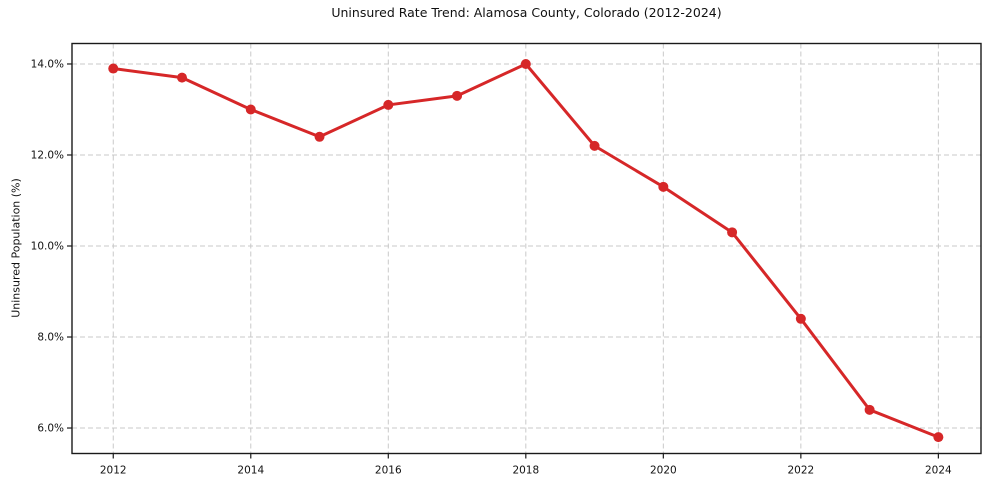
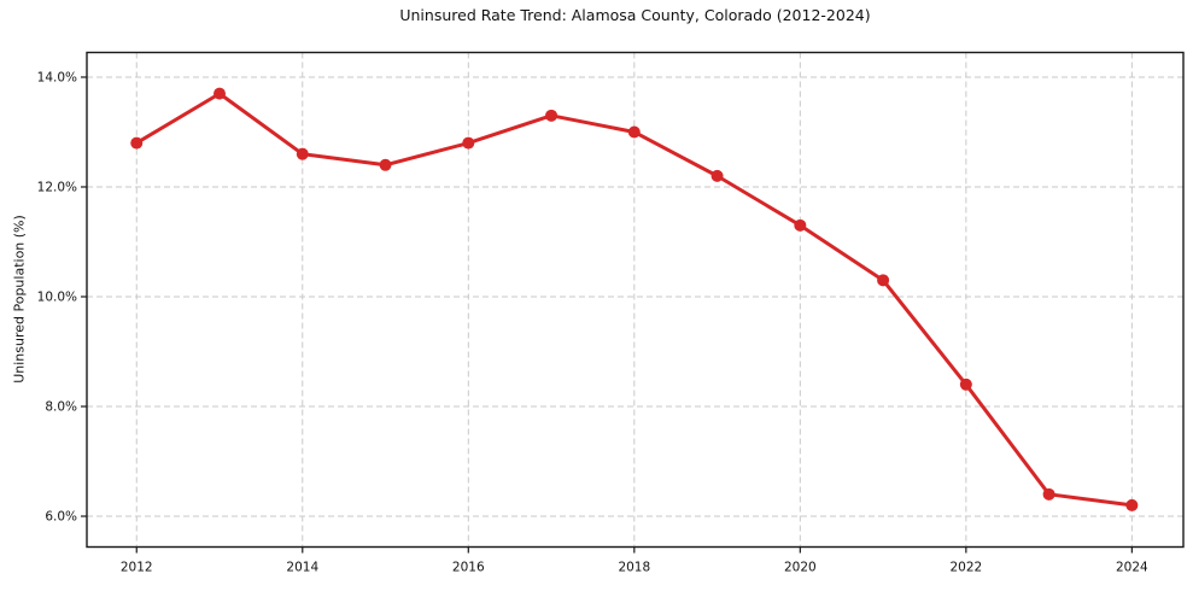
2012: 13.9% -> 12.8%
2014: 13.0% -> 12.6%
2016: 13.1% -> 12.8%
2018: 14.0% -> 13.0%
2024: 5.8% -> 6.2%
